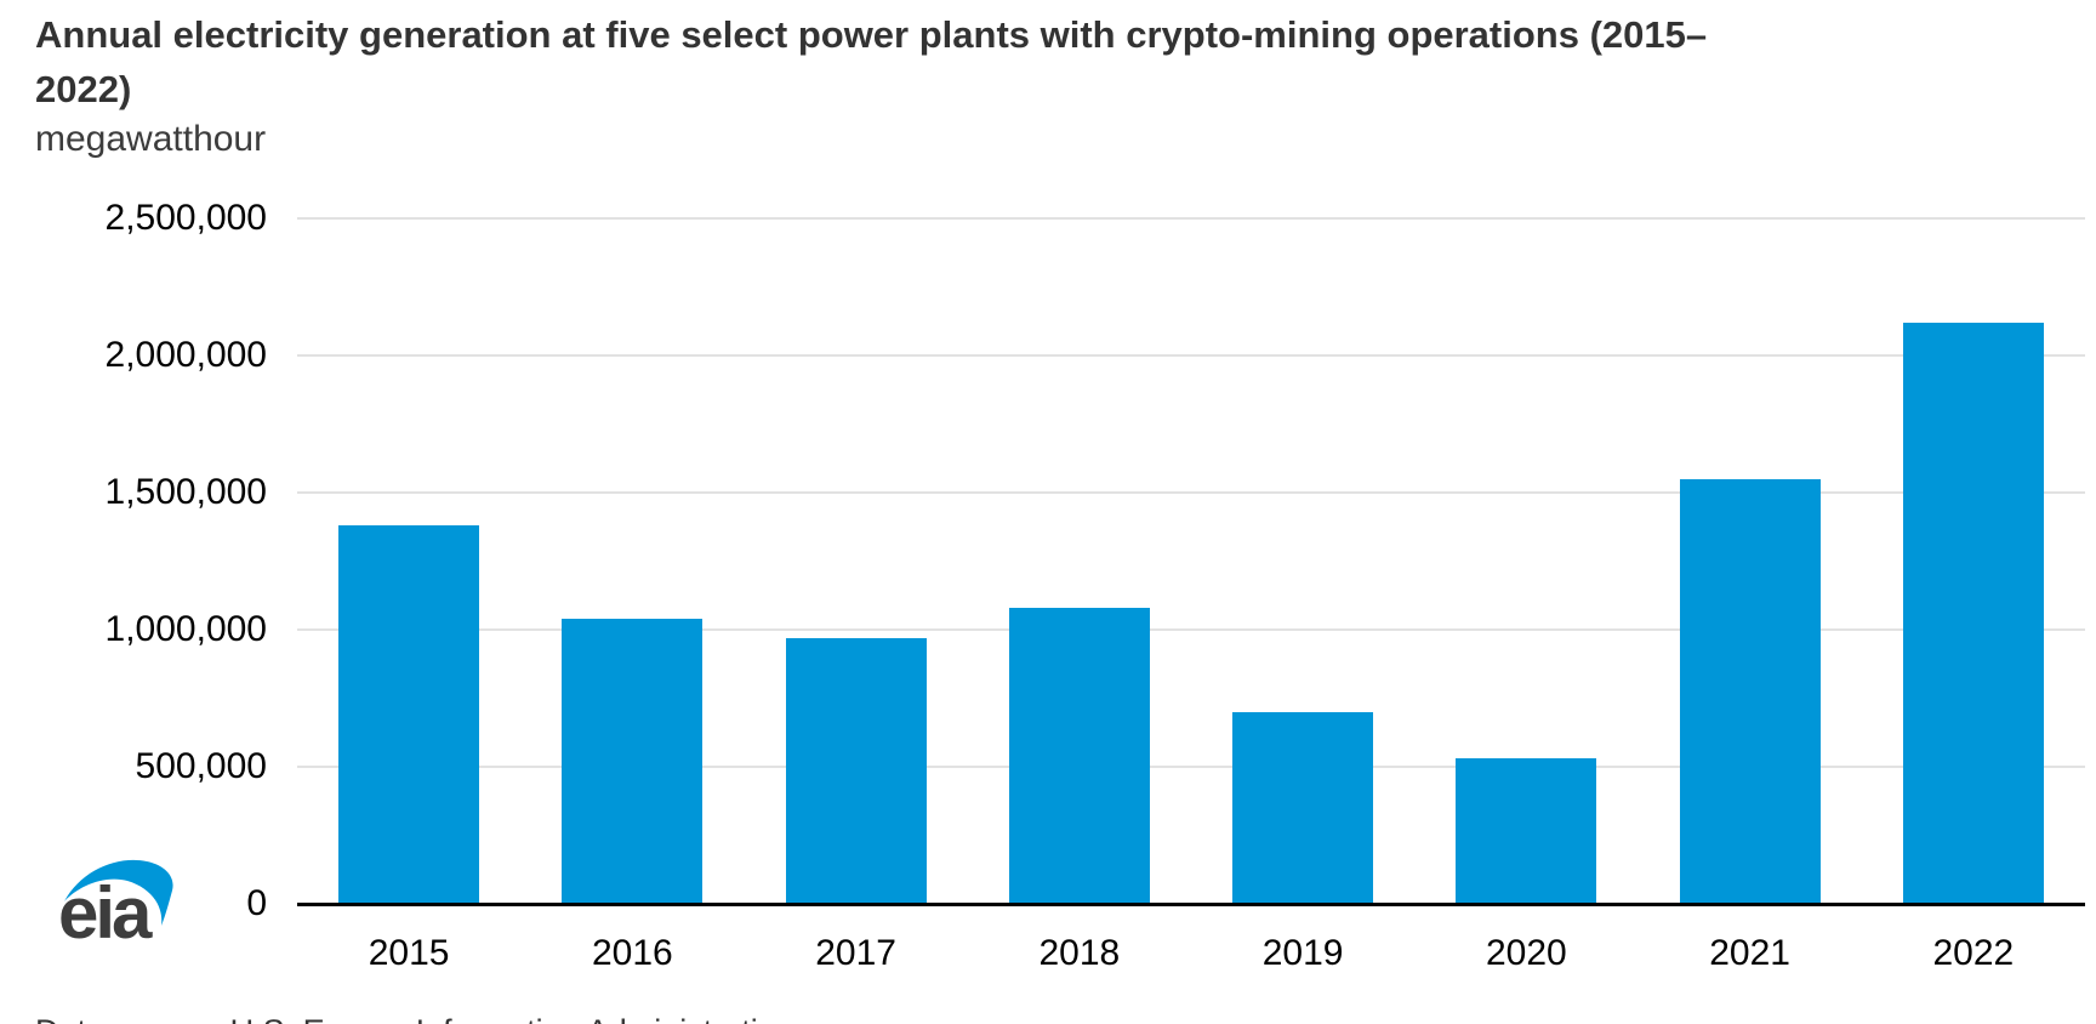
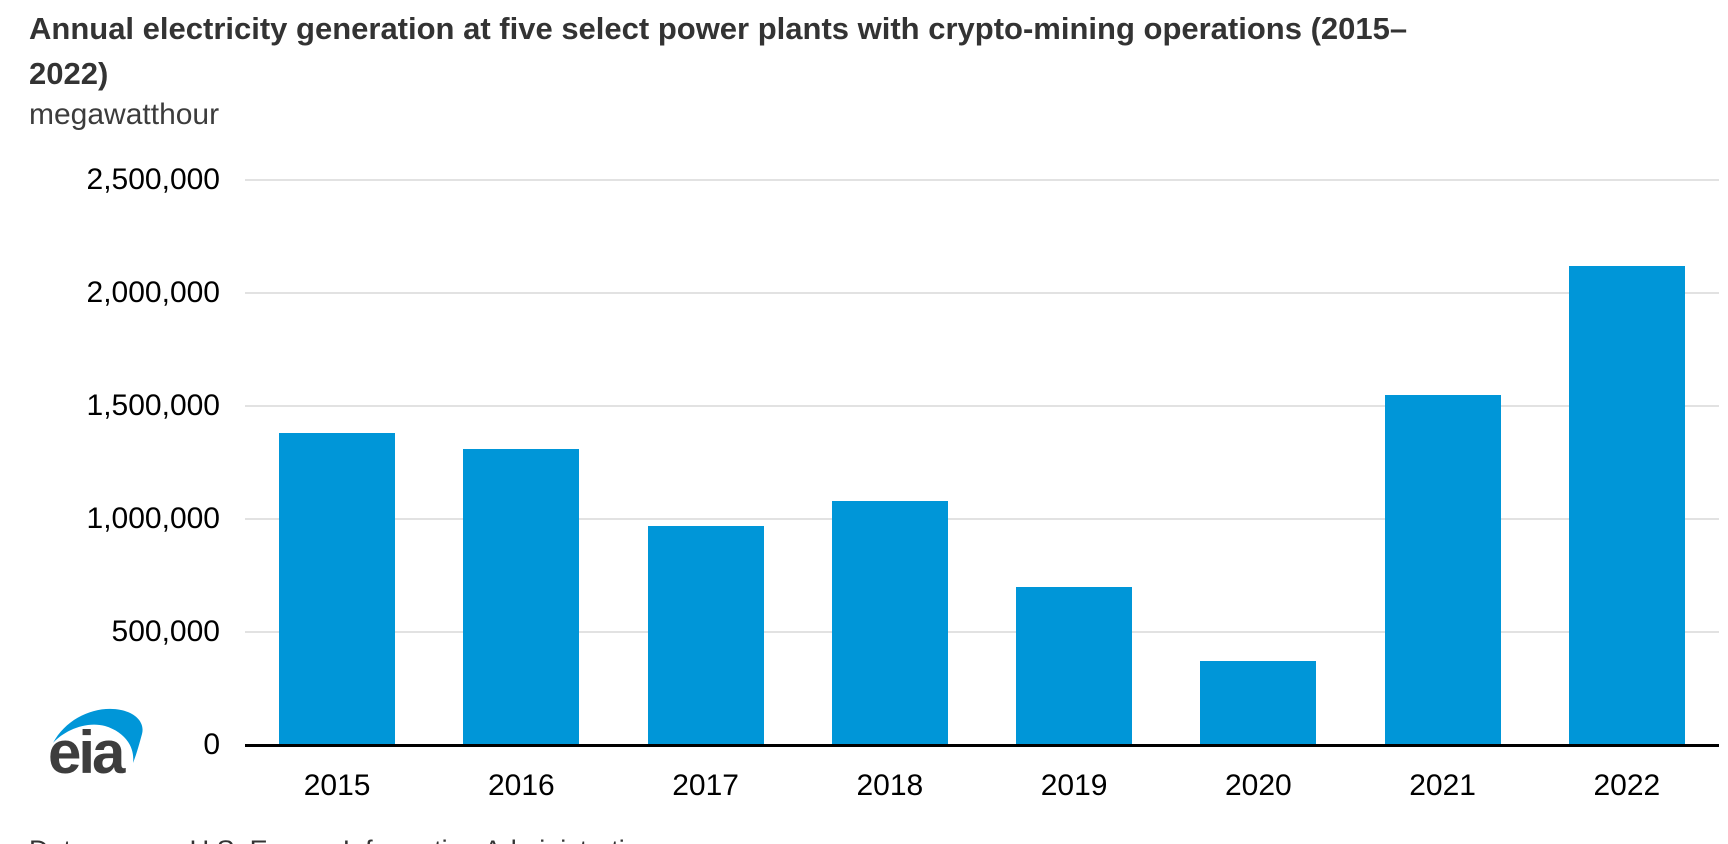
2016: 1040000 -> 1310000
2020: 530000 -> 370000
